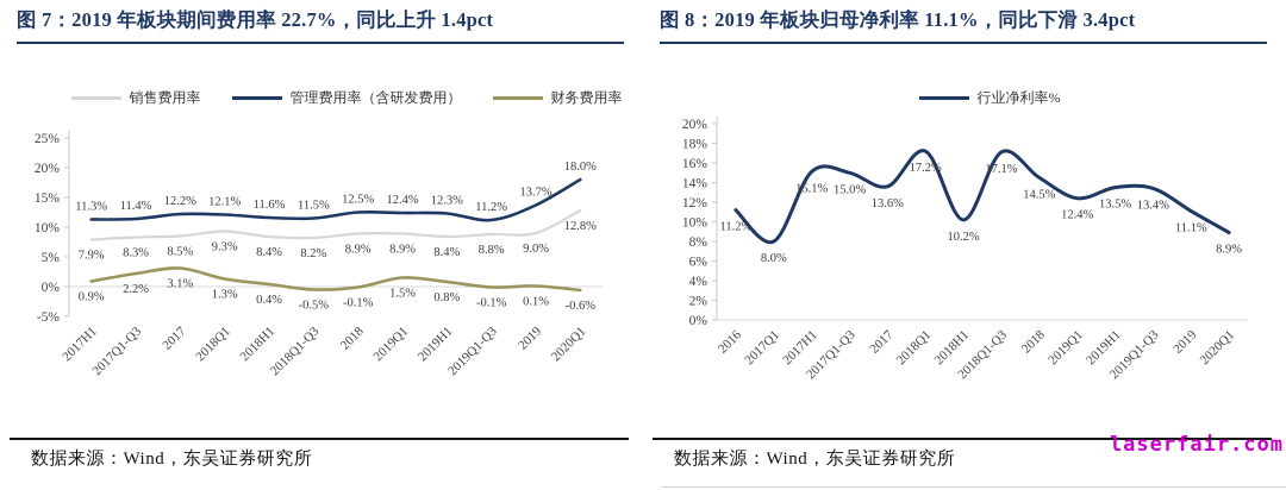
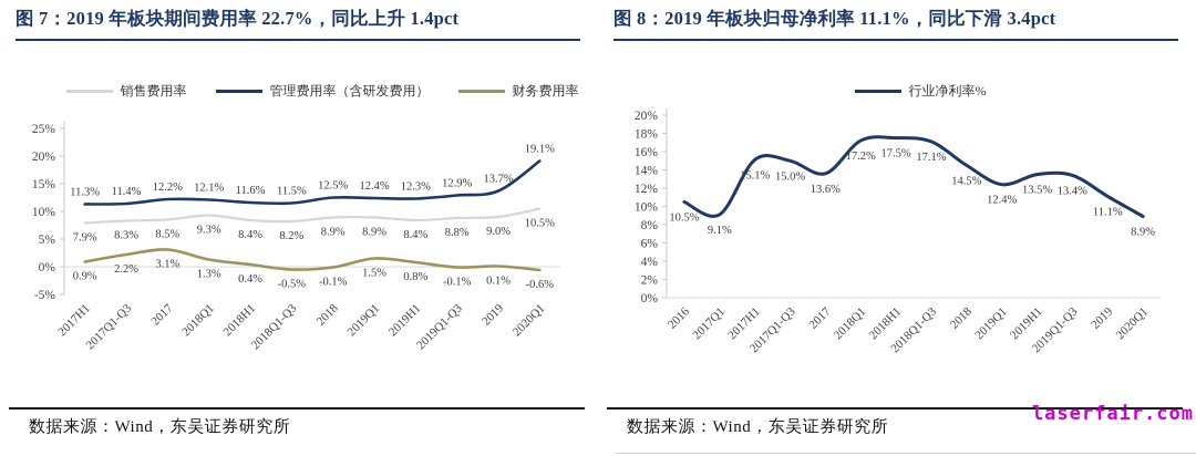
图 7：2019 年板块期间费用率 22.7%，同比上升 1.4pct/管理费用率（含研发费用）/2019Q1-Q3: 11.2% -> 12.9%
图 7：2019 年板块期间费用率 22.7%，同比上升 1.4pct/销售费用率/2020Q1: 12.8% -> 10.5%
图 7：2019 年板块期间费用率 22.7%，同比上升 1.4pct/管理费用率（含研发费用）/2020Q1: 18.0% -> 19.1%
图 8：2019 年板块归母净利率 11.1%，同比下滑 3.4pct/2016: 11.2% -> 10.5%
图 8：2019 年板块归母净利率 11.1%，同比下滑 3.4pct/2017Q1: 8.0% -> 9.1%
图 8：2019 年板块归母净利率 11.1%，同比下滑 3.4pct/2018H1: 10.2% -> 17.5%
